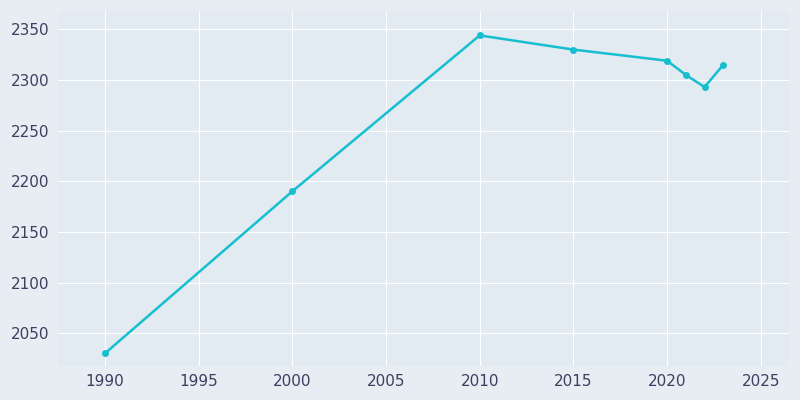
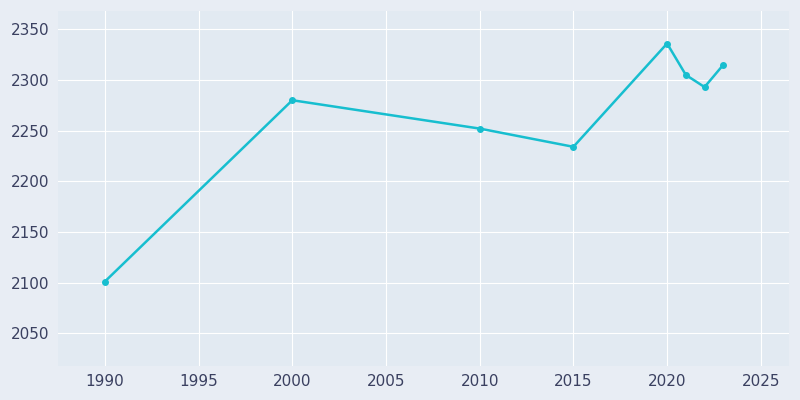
1990: 2030 -> 2101
2000: 2190 -> 2280
2010: 2344 -> 2252
2015: 2330 -> 2234
2020: 2319 -> 2336
